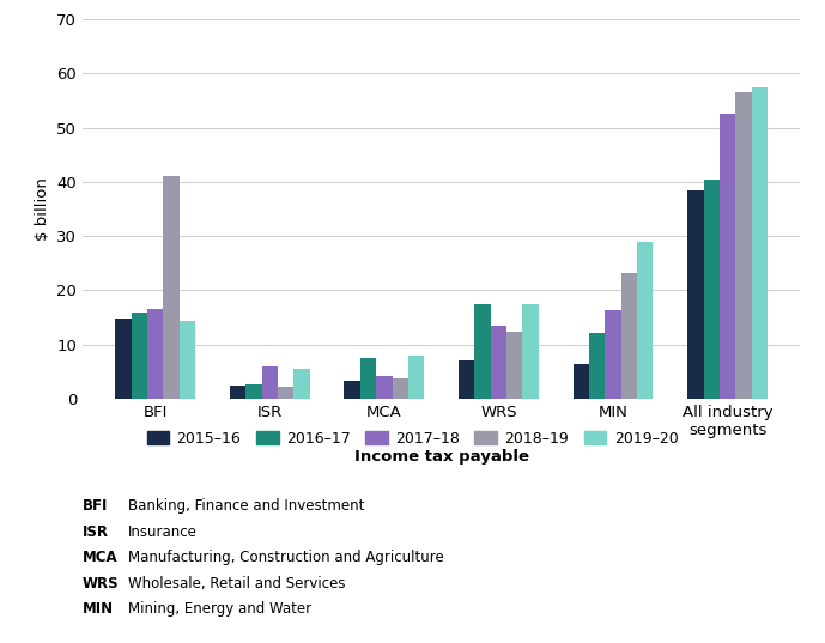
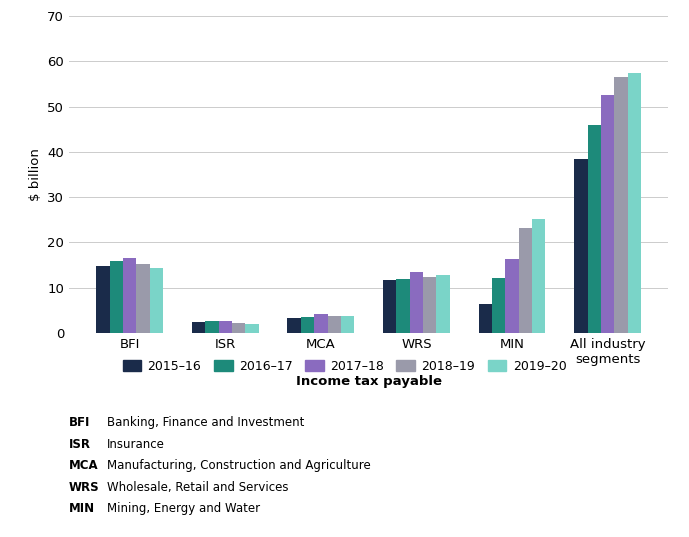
2018–19/BFI: 41.0 -> 15.2
2017–18/ISR: 6.0 -> 2.6
2019–20/ISR: 5.5 -> 1.9
2016–17/MCA: 7.5 -> 3.6
2019–20/MCA: 8.0 -> 3.8
2015–16/WRS: 7.0 -> 11.6
2016–17/WRS: 17.5 -> 11.9
2019–20/WRS: 17.5 -> 12.7
2019–20/MIN: 29.0 -> 25.2
2016–17/All industry segments: 40.5 -> 45.9
